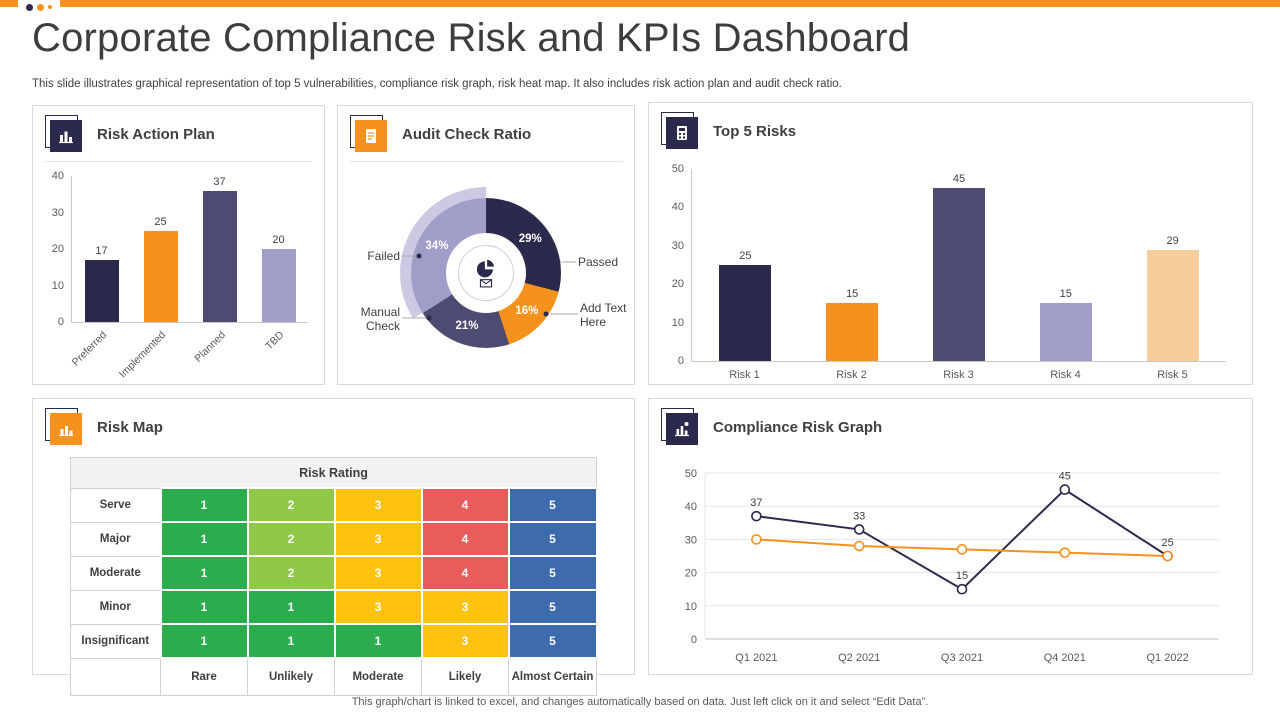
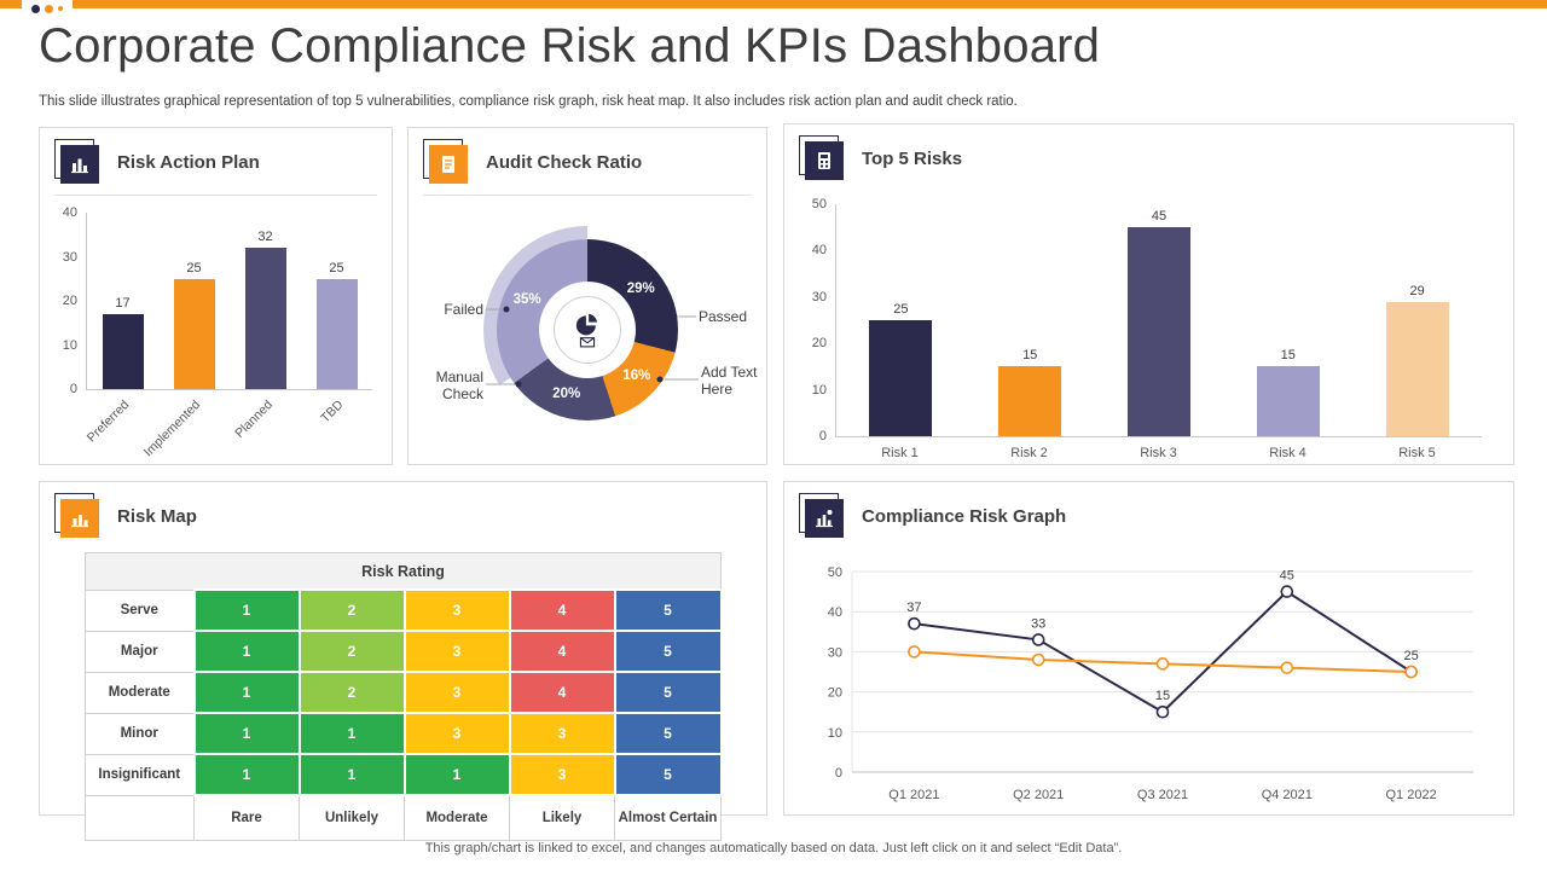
Risk Action Plan/Planned: 37 -> 32
Risk Action Plan/TBD: 20 -> 25
Audit Check Ratio/Manual Check: 21% -> 20%
Audit Check Ratio/Failed: 34% -> 35%
